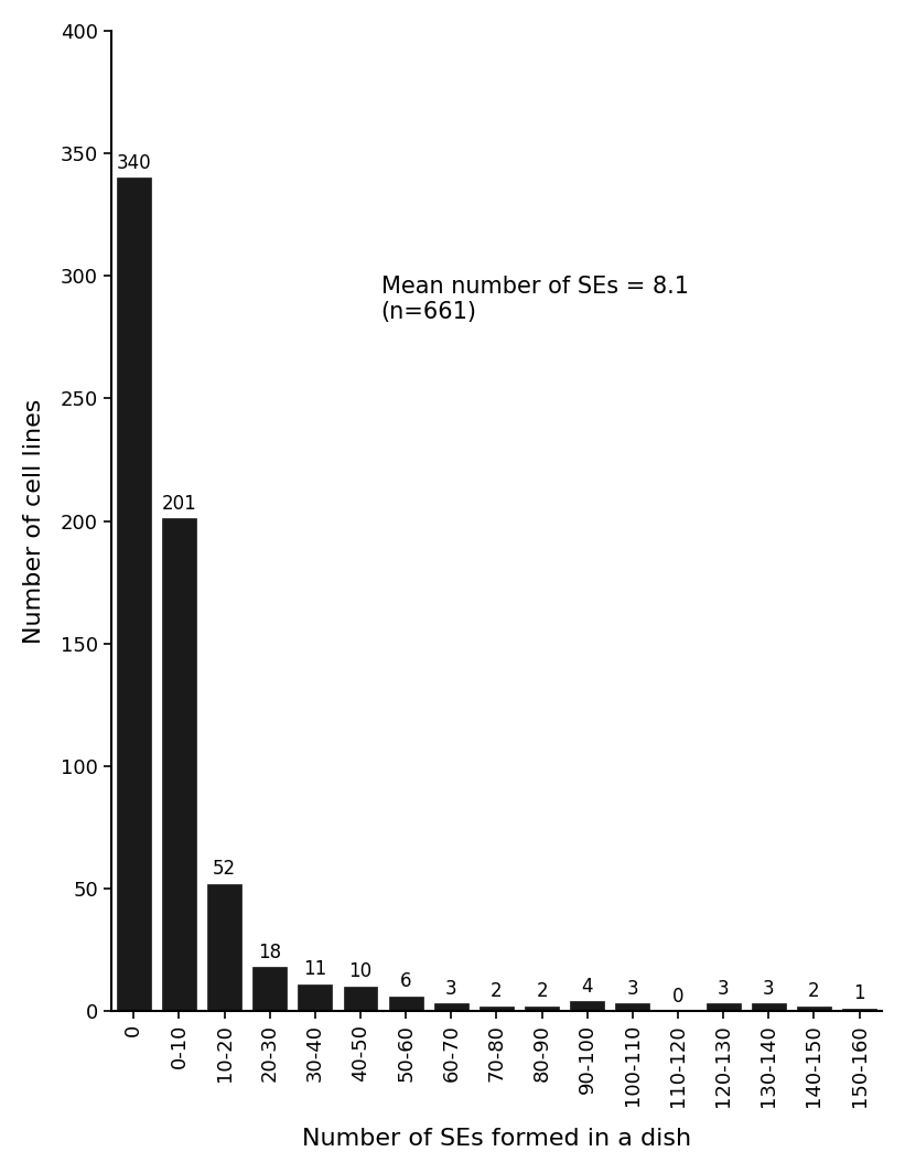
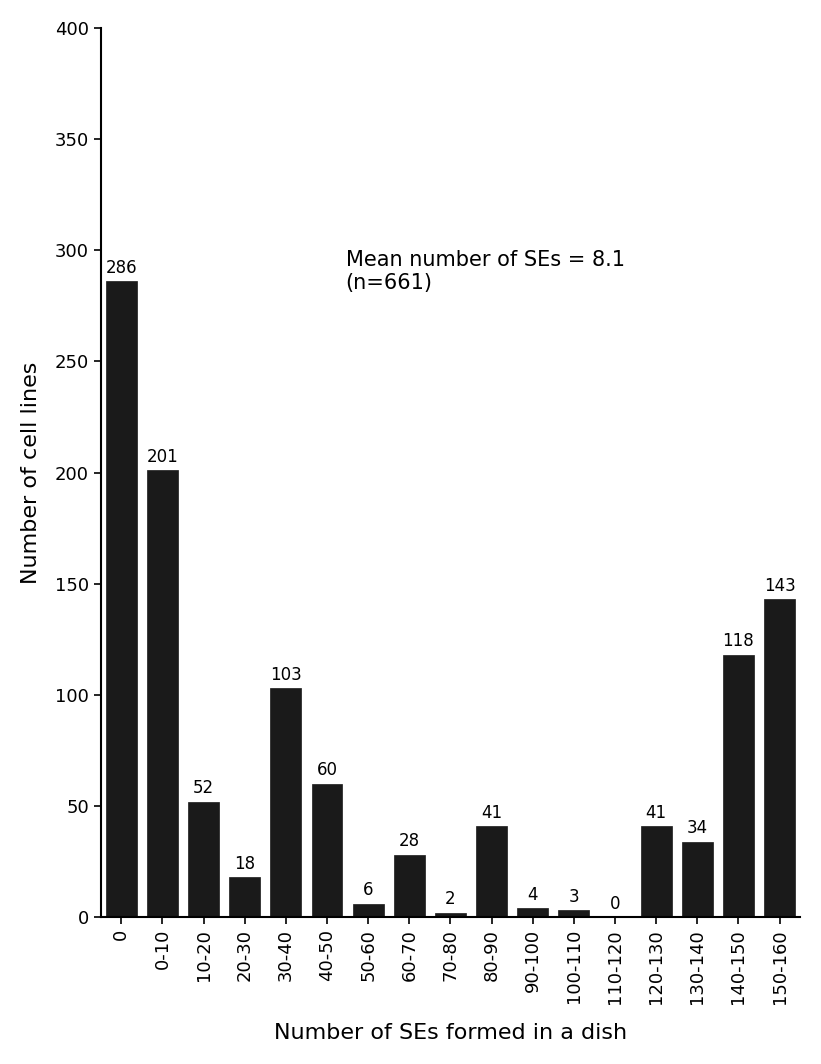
0: 340 -> 286
30-40: 11 -> 103
40-50: 10 -> 60
60-70: 3 -> 28
80-90: 2 -> 41
120-130: 3 -> 41
130-140: 3 -> 34
140-150: 2 -> 118
150-160: 1 -> 143
